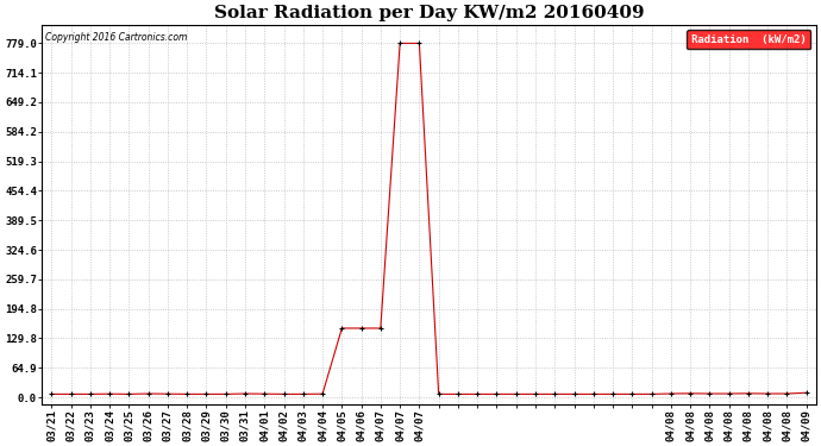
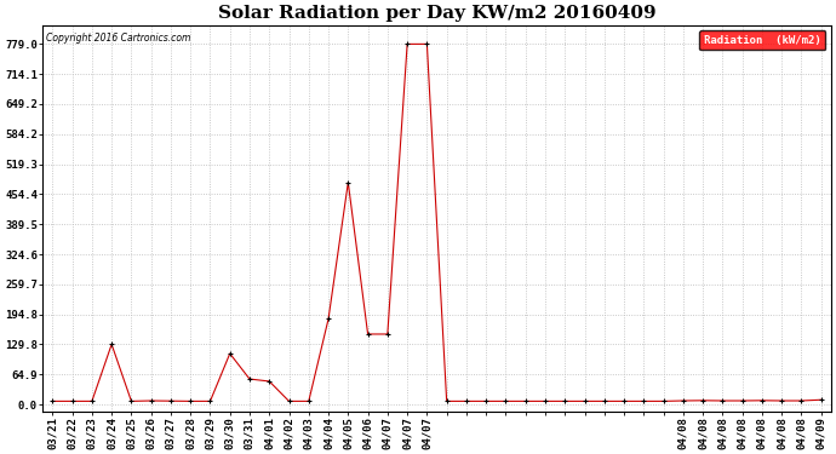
03/24: 8 -> 130
03/30: 7 -> 110
03/31: 8 -> 55
04/01: 8 -> 50
04/04: 8 -> 185
04/05: 152 -> 480
